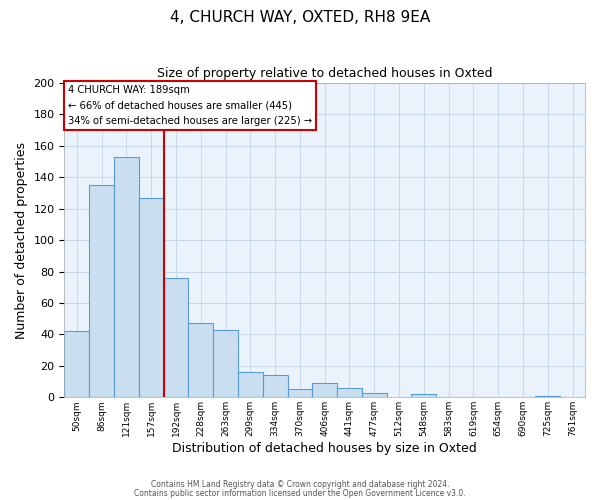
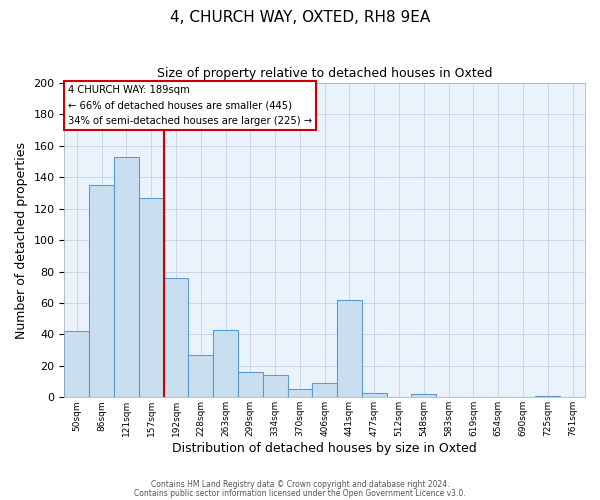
228sqm: 47 -> 27
441sqm: 6 -> 62
